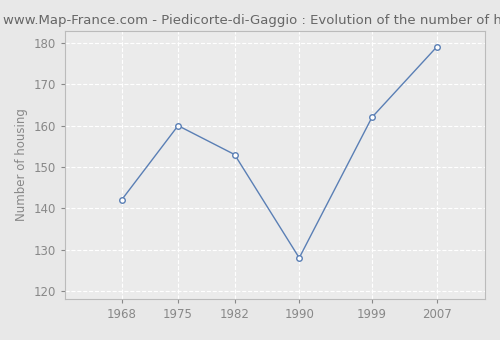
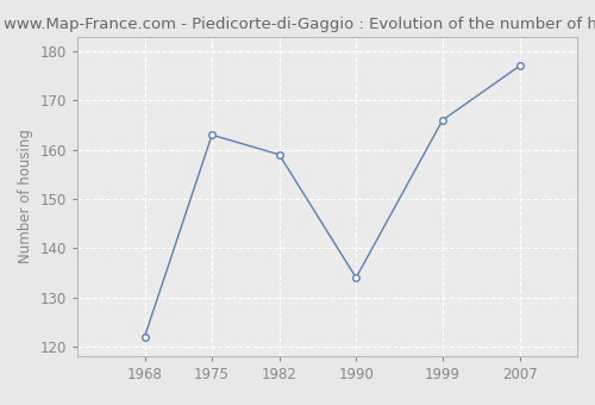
1968: 142 -> 122
1975: 160 -> 163
1982: 153 -> 159
1990: 128 -> 134
1999: 162 -> 166
2007: 179 -> 177
